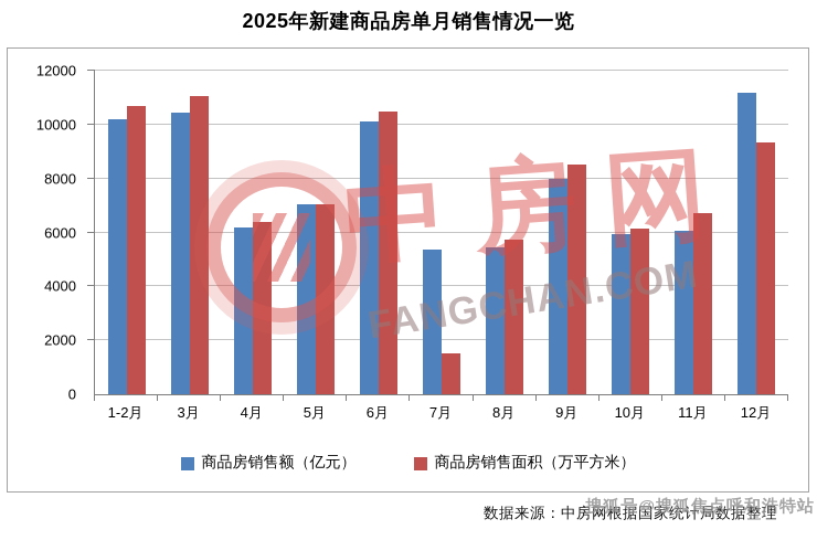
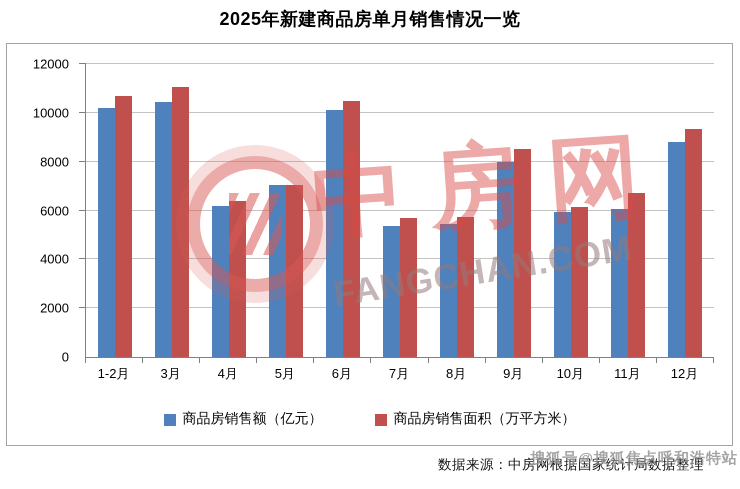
商品房销售面积（万平方米）/7月: 1500 -> 5700
商品房销售额（亿元）/12月: 11200 -> 8800
